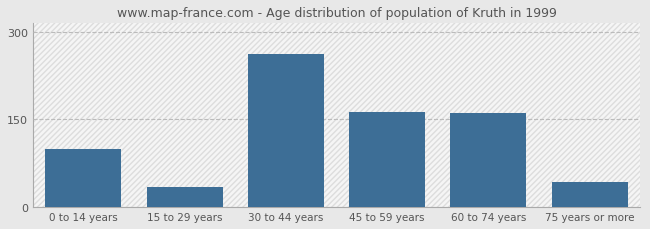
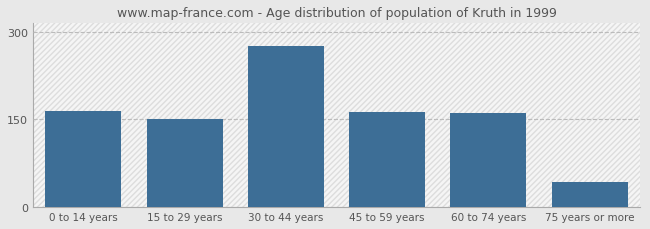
0 to 14 years: 100 -> 165
15 to 29 years: 34 -> 151
30 to 44 years: 262 -> 275
